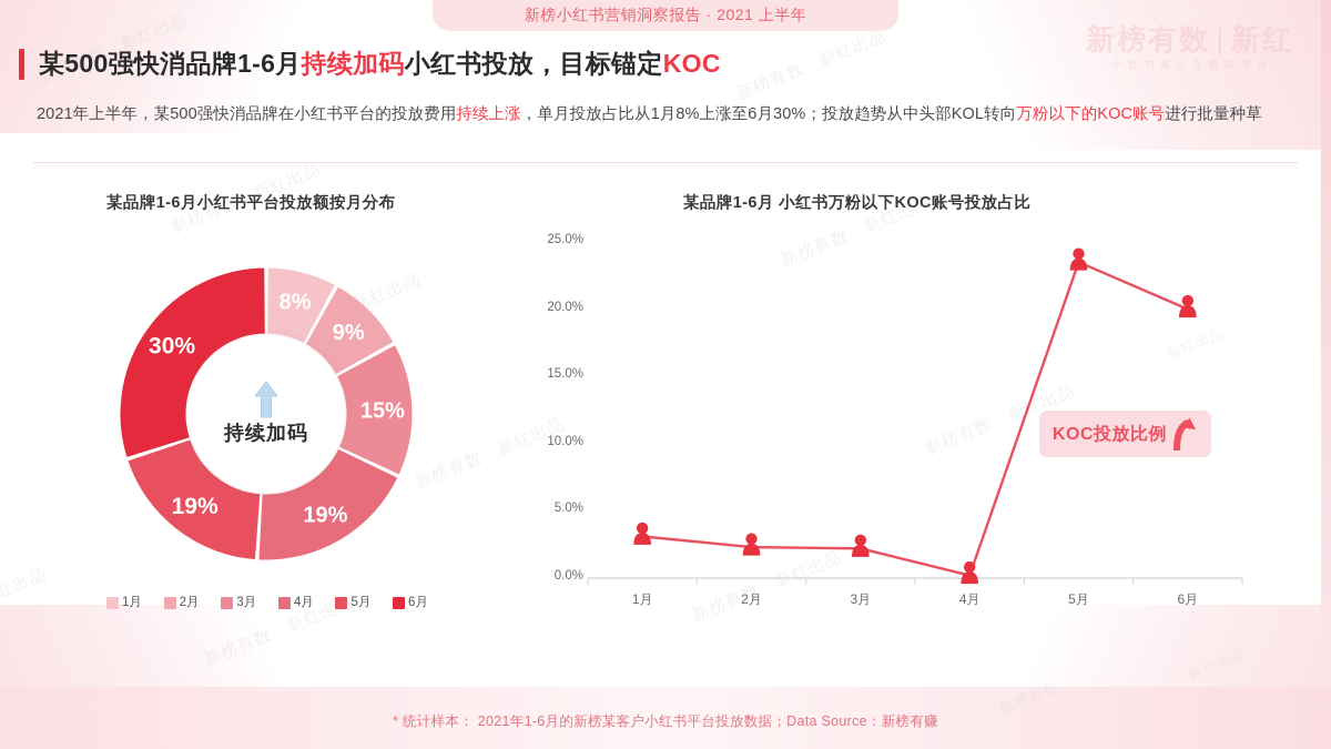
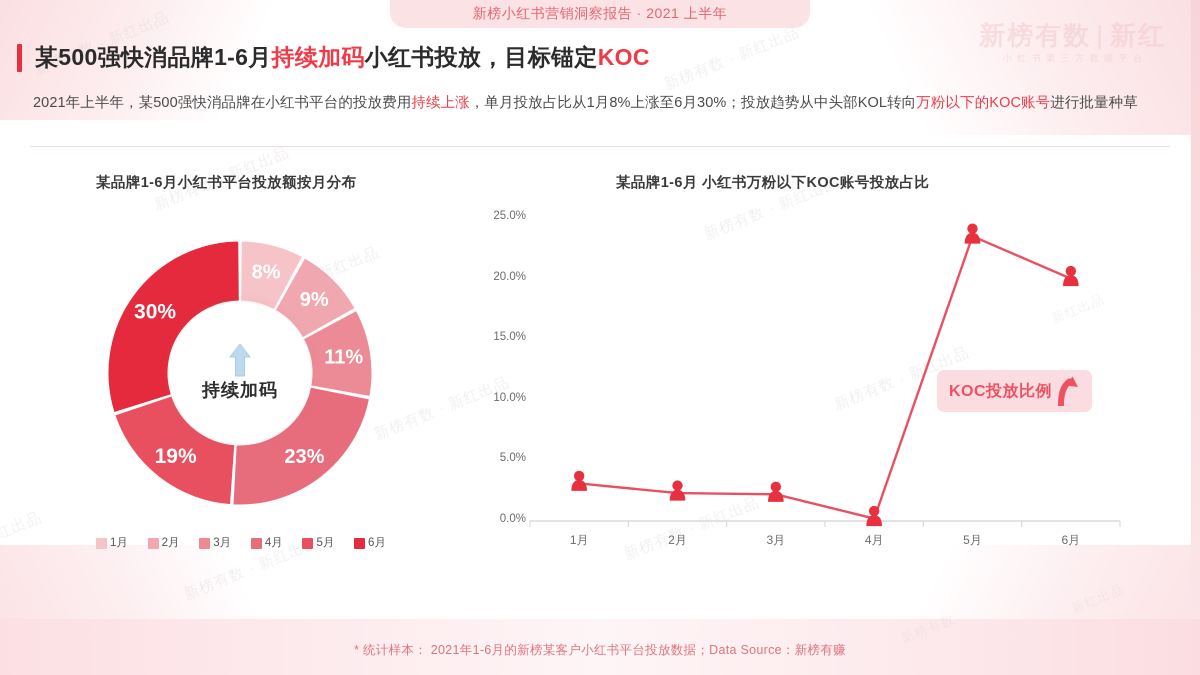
某品牌1-6月小红书平台投放额按月分布/3月: 15% -> 11%
某品牌1-6月小红书平台投放额按月分布/4月: 19% -> 23%
